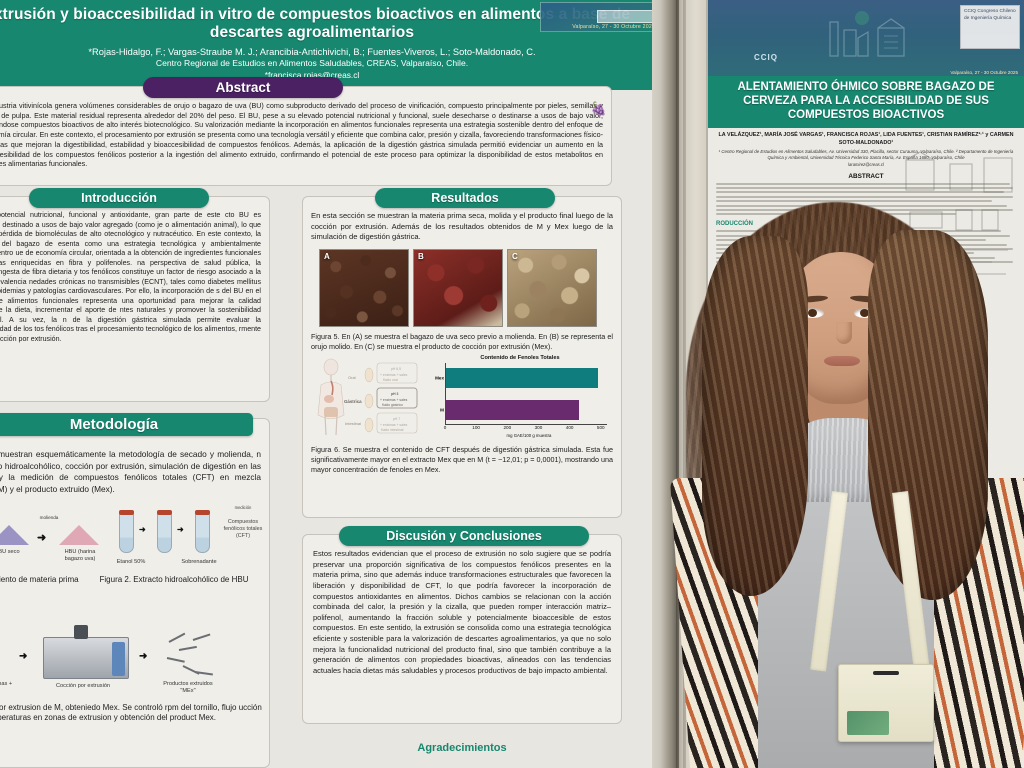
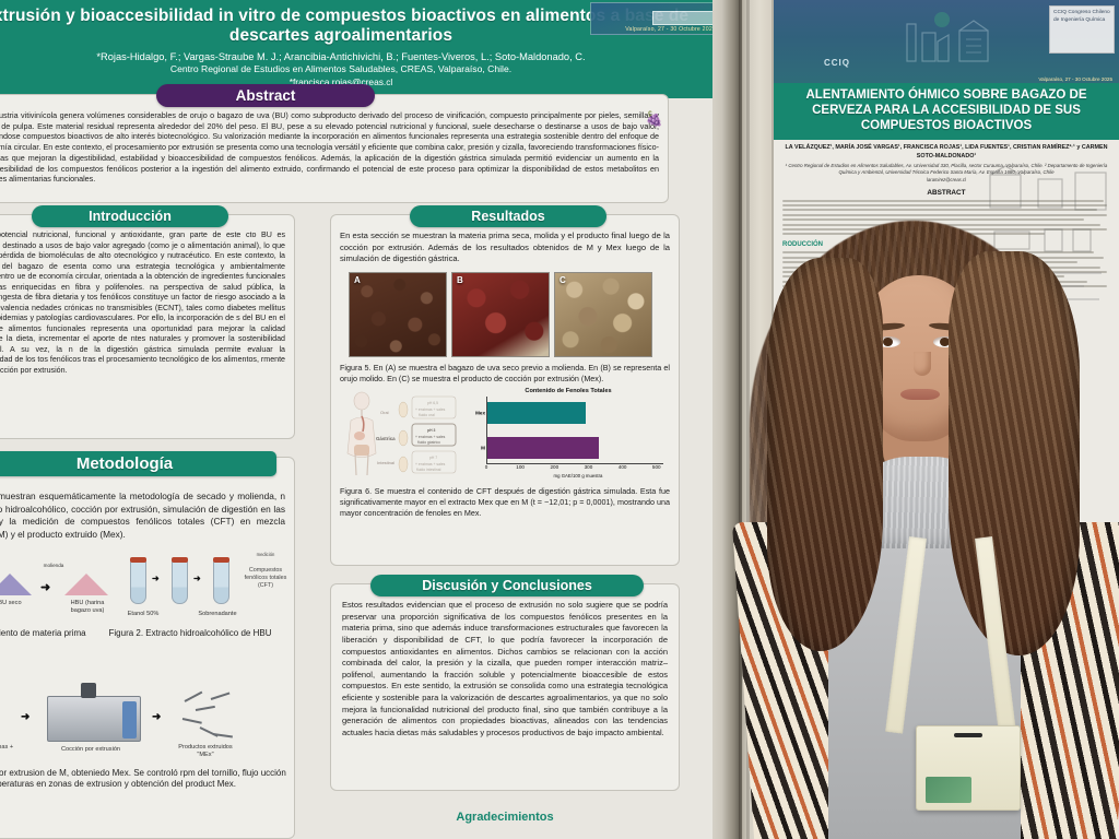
Mex: 490 -> 290
M: 430 -> 330
